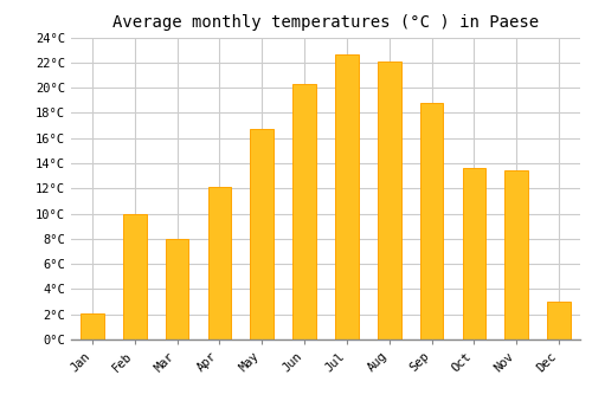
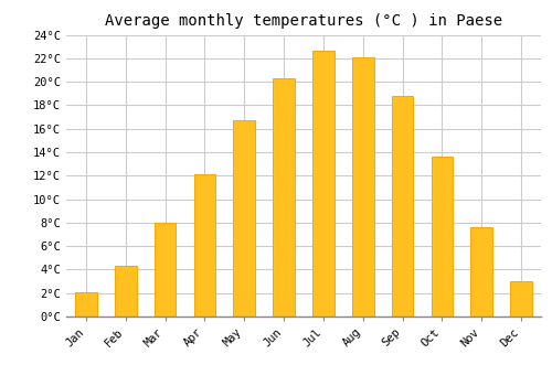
Feb: 10.0°C -> 4.3°C
Nov: 13.4°C -> 7.6°C
